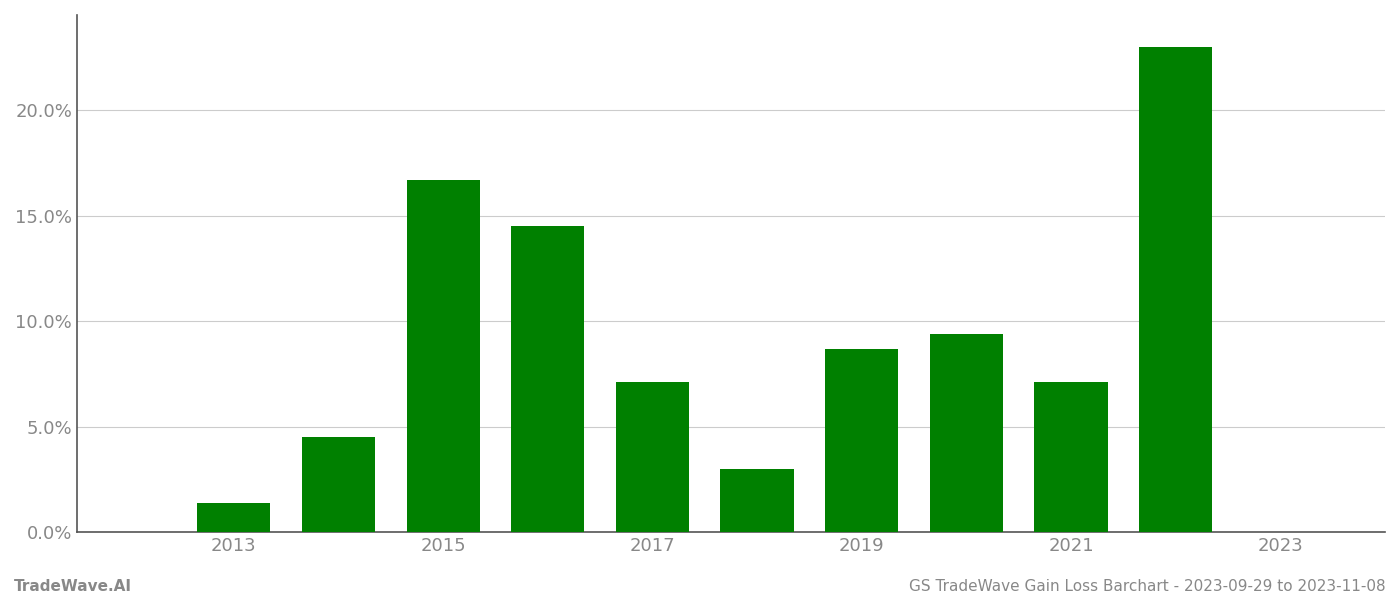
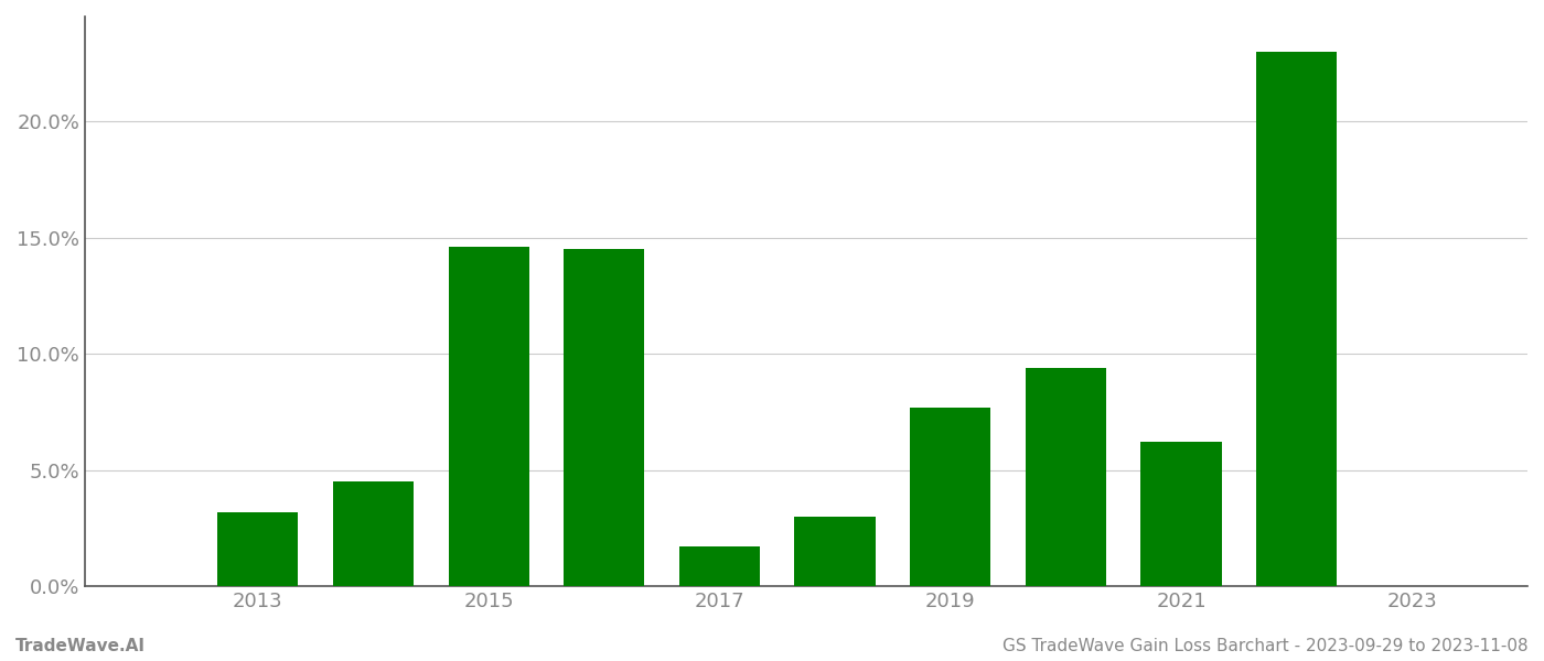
2013: 1.4% -> 3.2%
2015: 16.7% -> 14.6%
2017: 7.1% -> 1.7%
2019: 8.7% -> 7.7%
2021: 7.1% -> 6.2%
